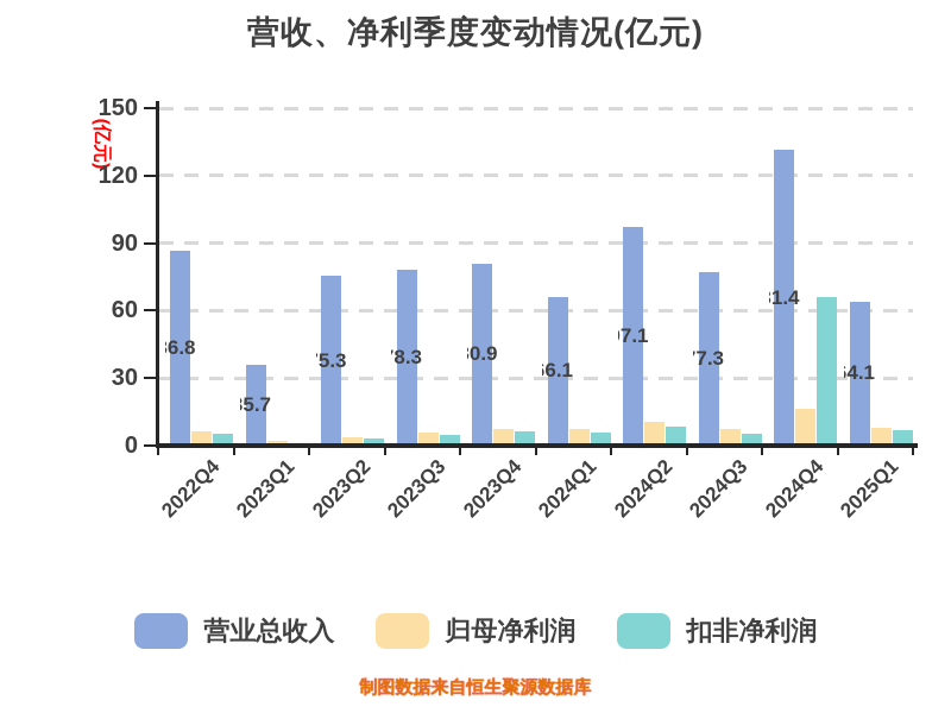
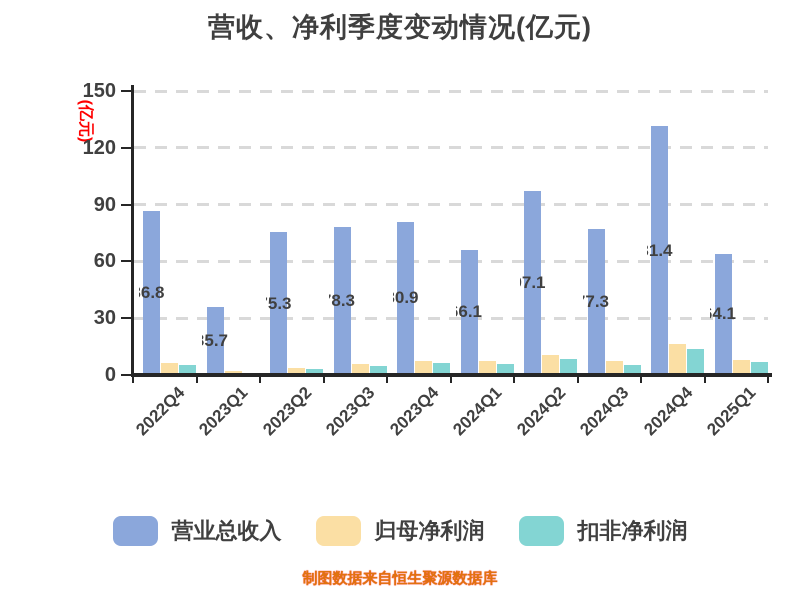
扣非净利润/2024Q4: 66 -> 14
